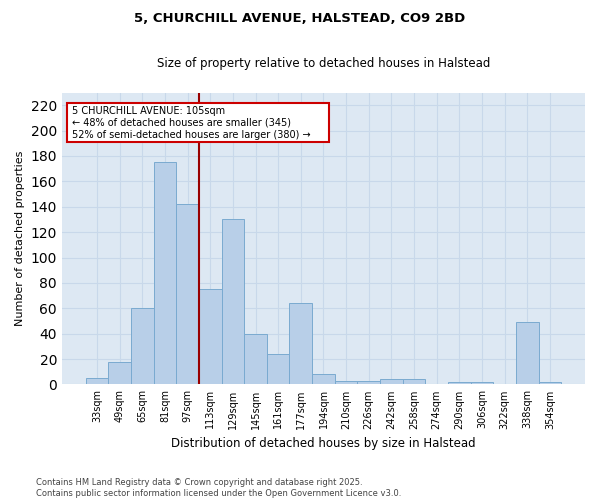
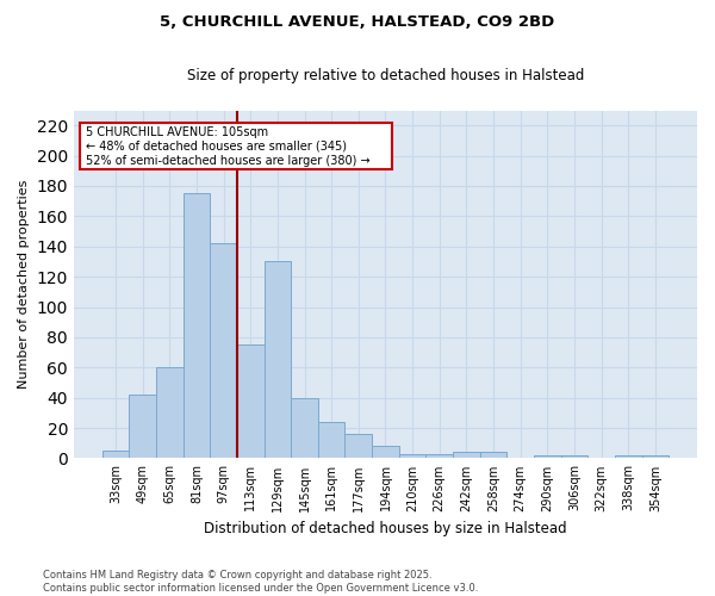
49sqm: 18 -> 42
177sqm: 64 -> 16
338sqm: 49 -> 2
